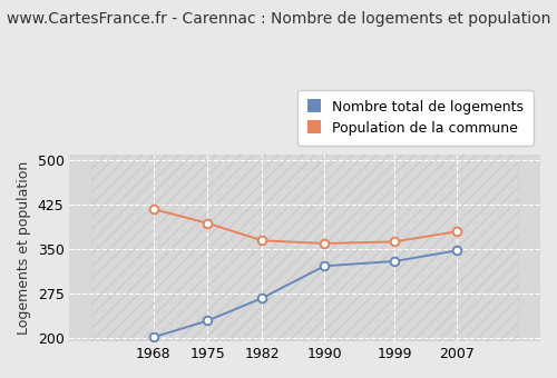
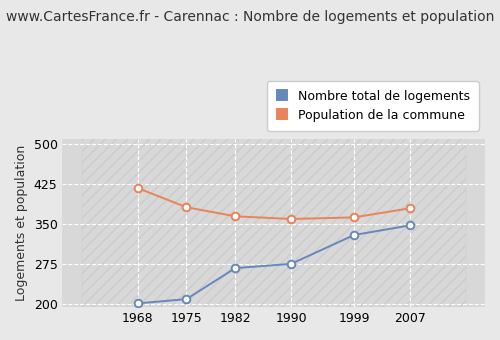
Nombre total de logements/1975: 230 -> 210
Population de la commune/1975: 394 -> 382
Nombre total de logements/1990: 322 -> 276
